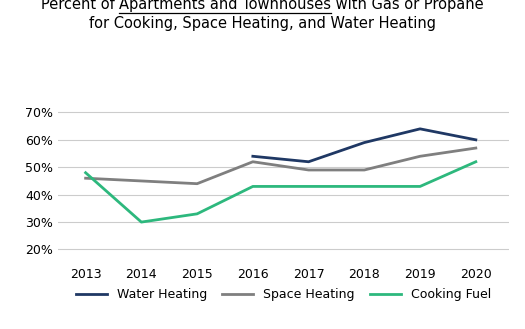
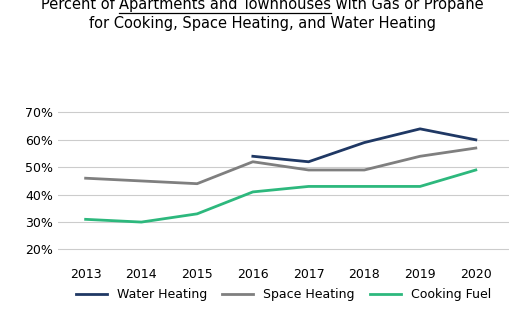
Cooking Fuel/2013: 48% -> 31%
Cooking Fuel/2016: 43% -> 41%
Cooking Fuel/2020: 52% -> 49%
